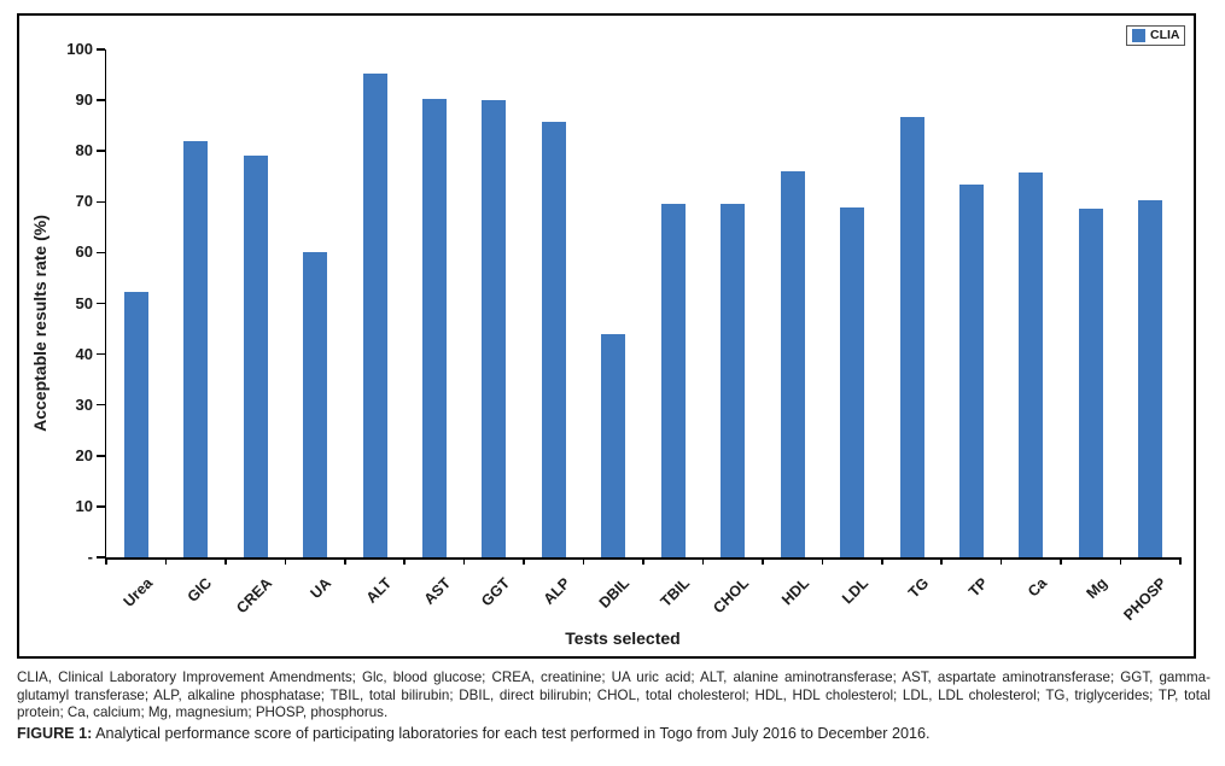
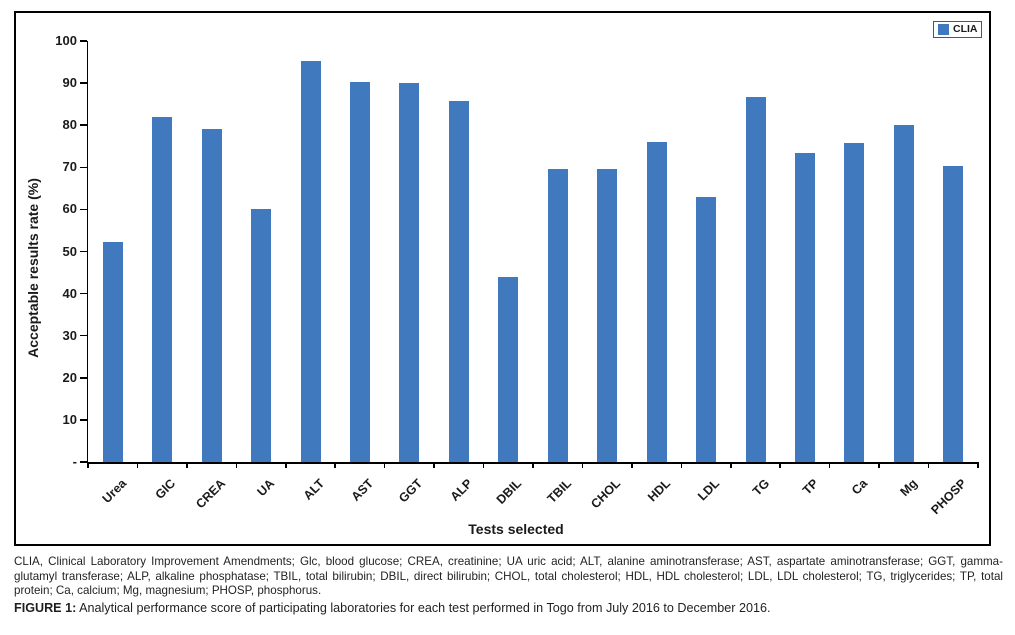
LDL: 69 -> 63
Mg: 69 -> 80
